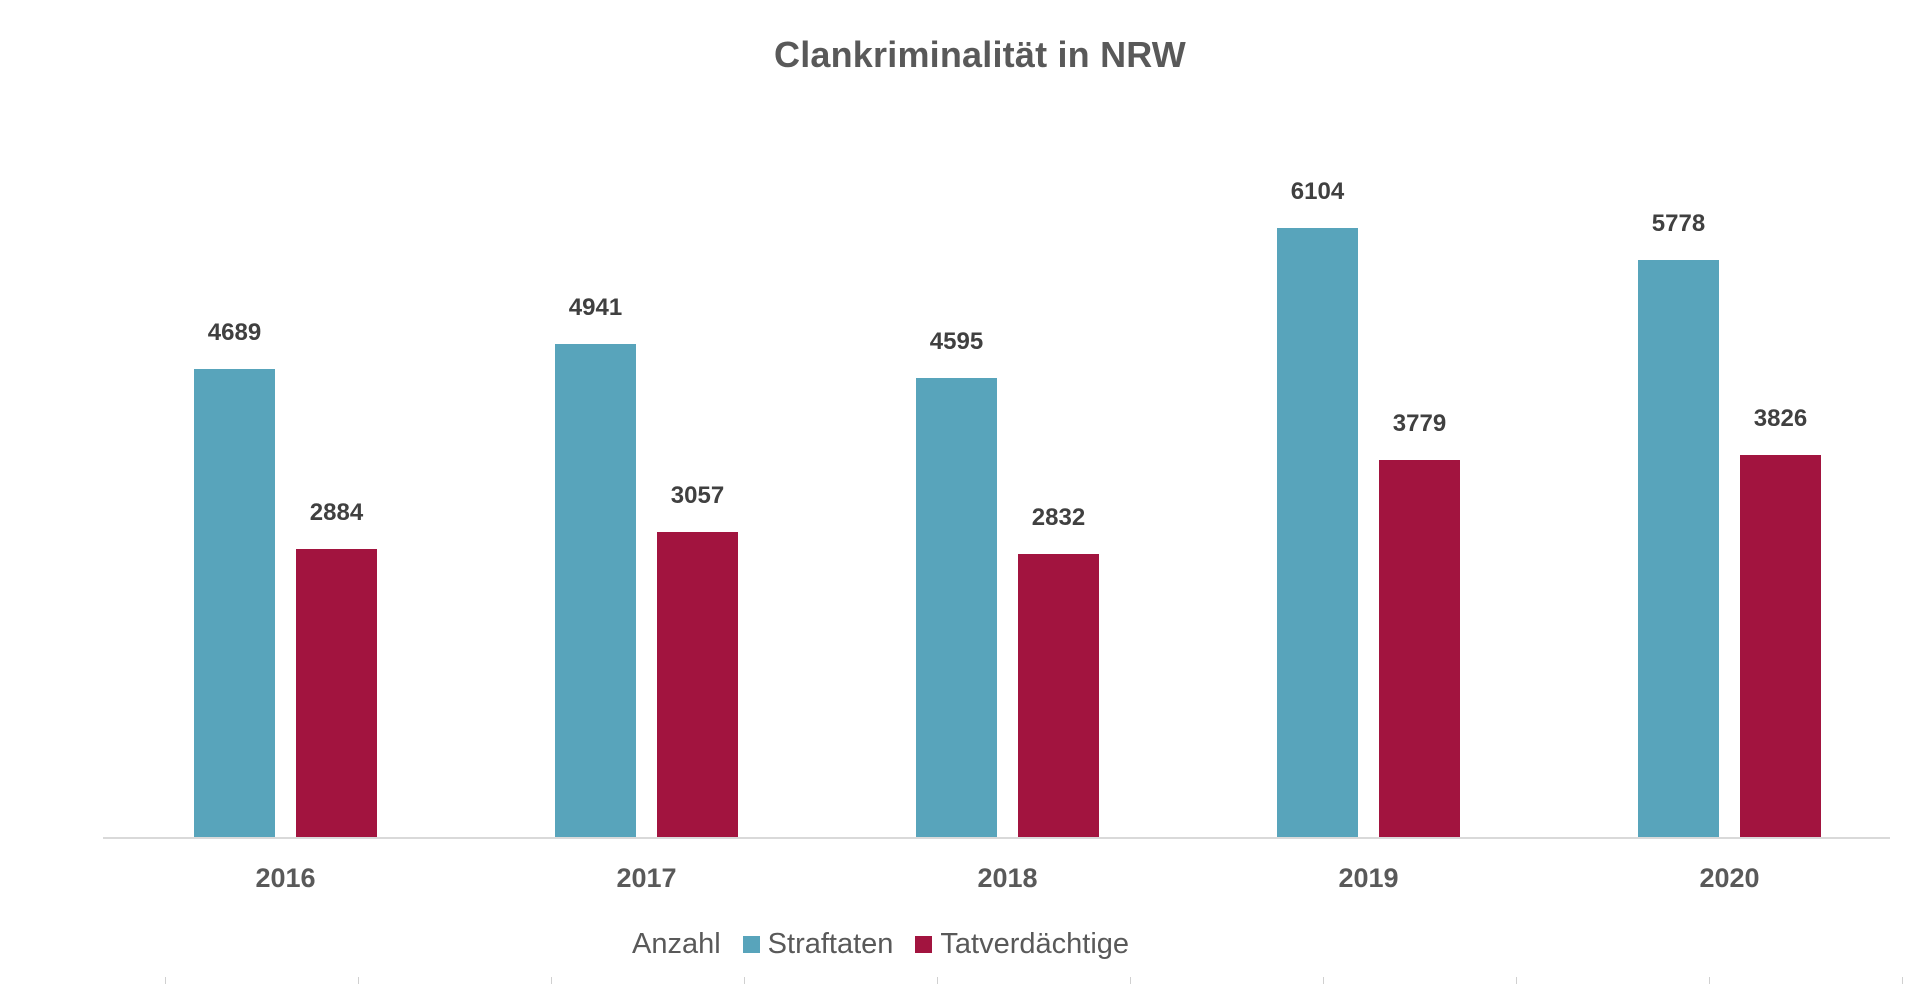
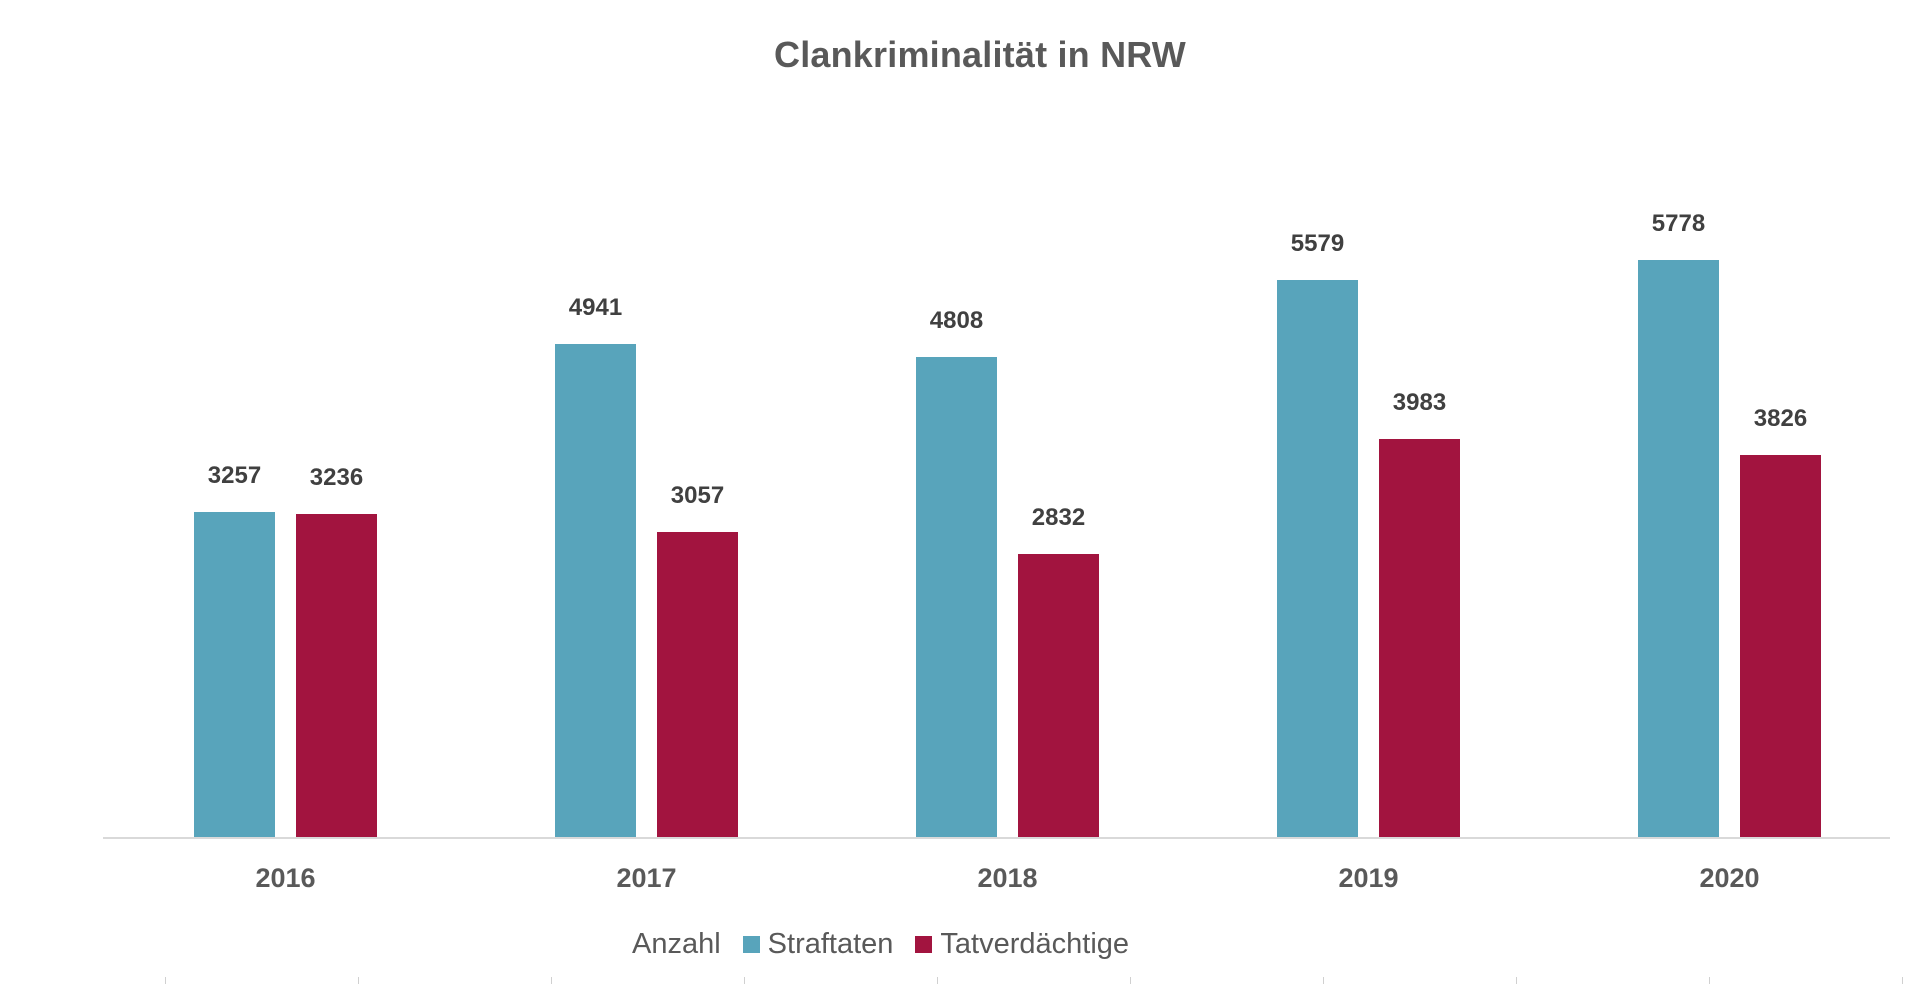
Straftaten/2016: 4689 -> 3257
Tatverdächtige/2016: 2884 -> 3236
Straftaten/2018: 4595 -> 4808
Straftaten/2019: 6104 -> 5579
Tatverdächtige/2019: 3779 -> 3983
